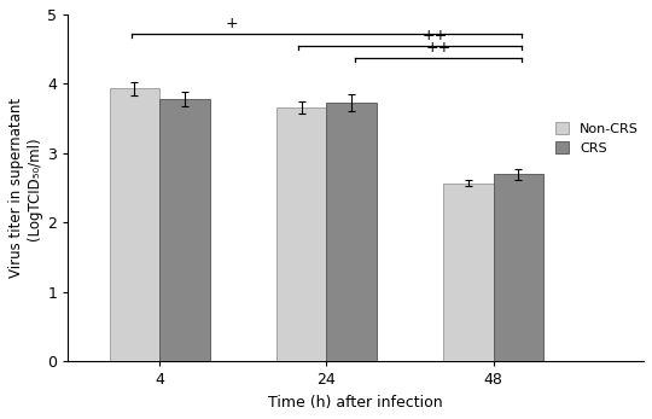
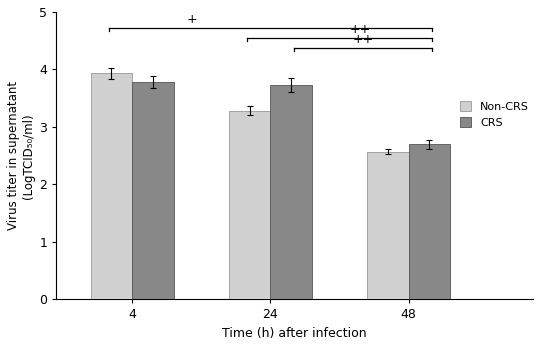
Non-CRS/24: 3.66 -> 3.28
